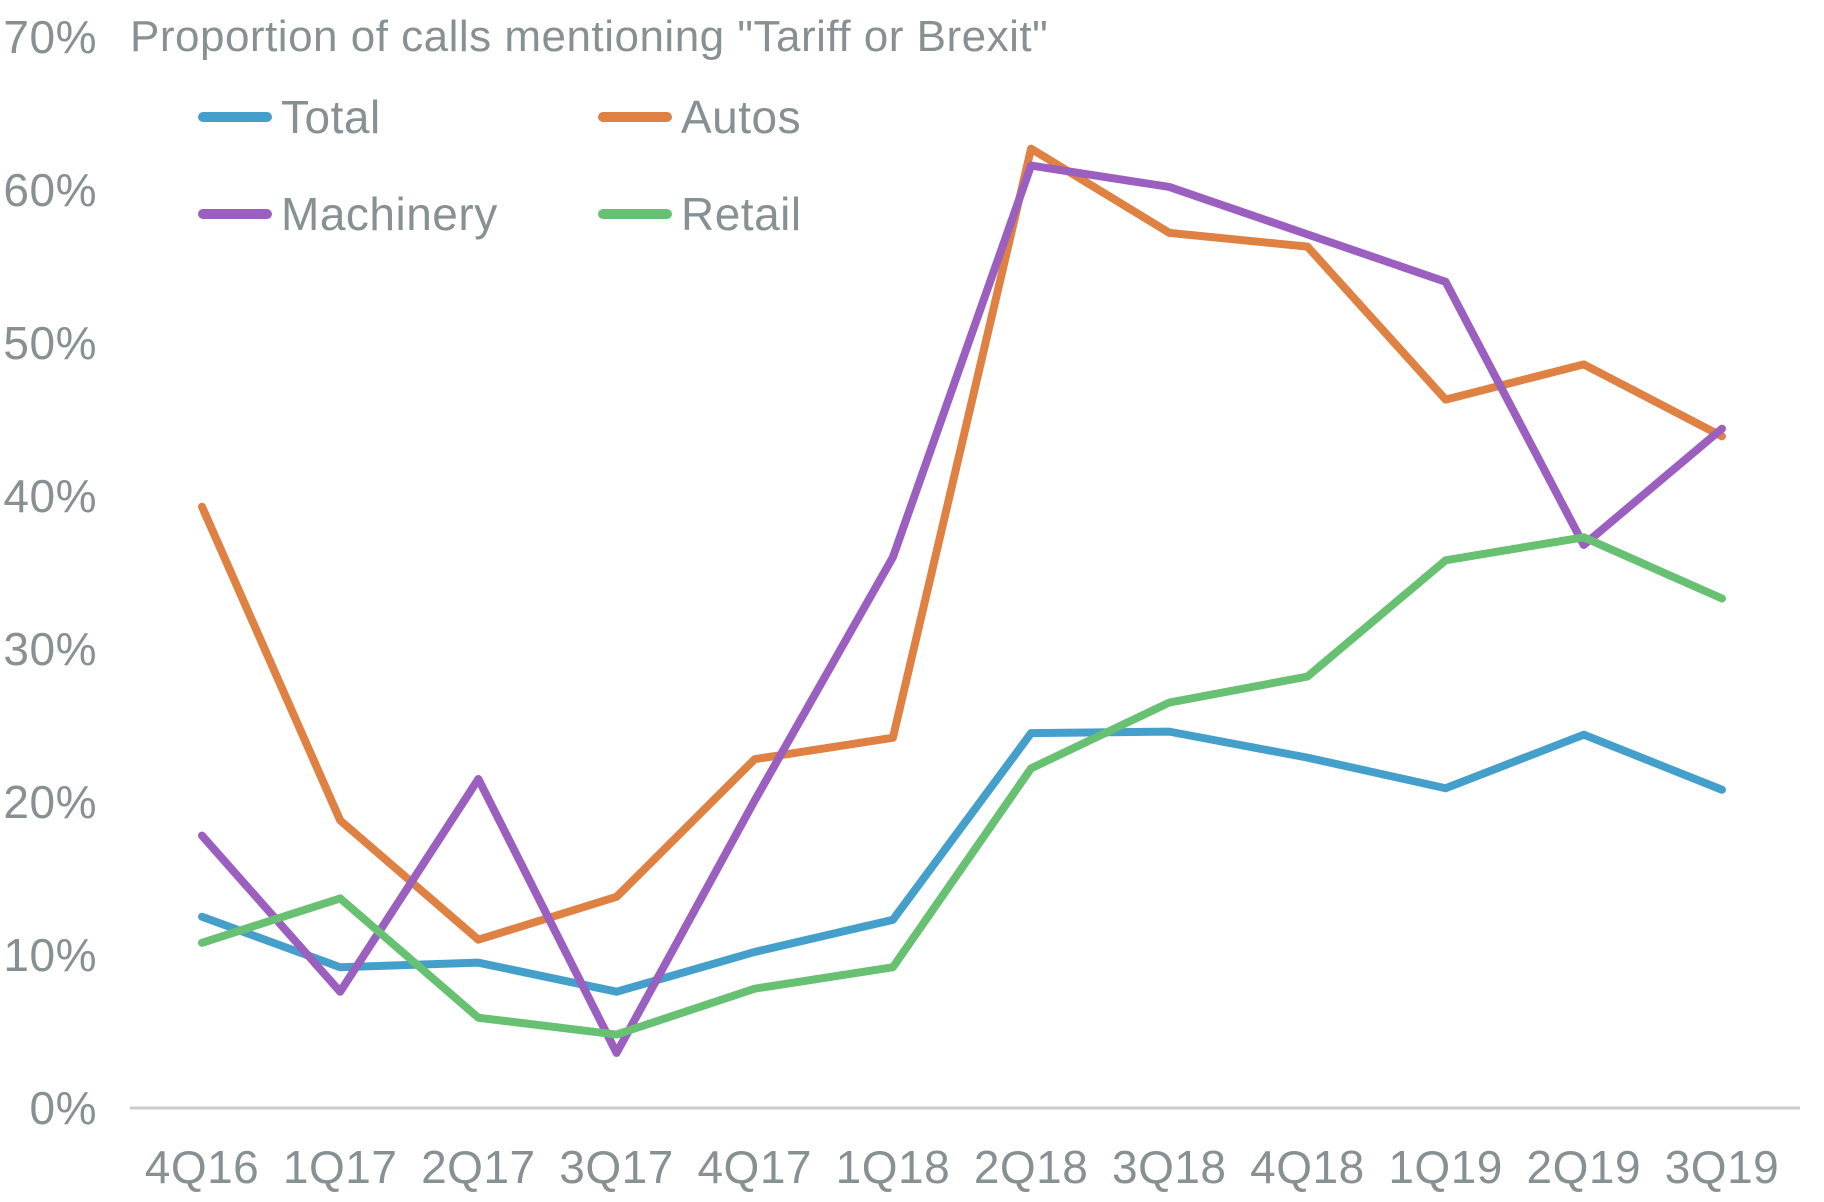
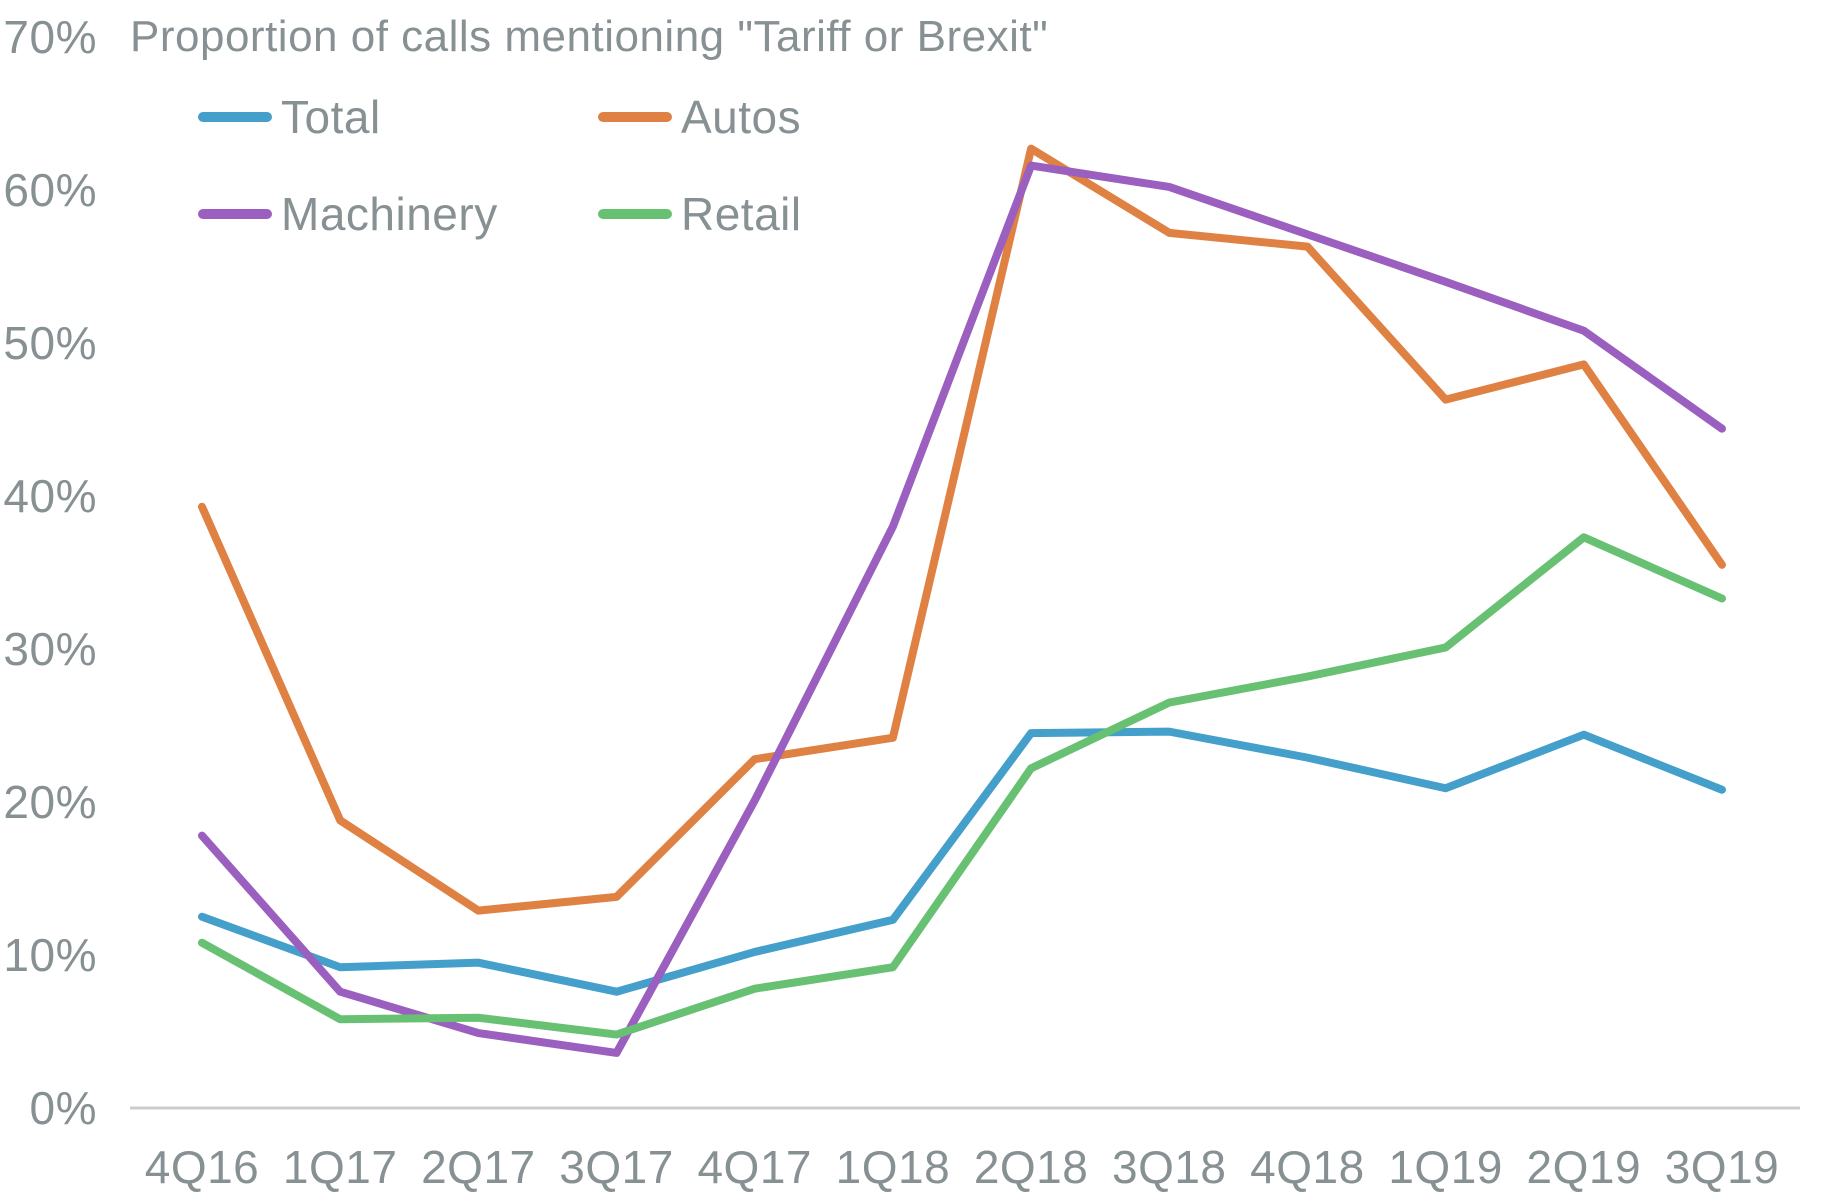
Retail/1Q17: 13.7% -> 5.8%
Autos/2Q17: 11.0% -> 12.9%
Machinery/2Q17: 21.5% -> 4.9%
Machinery/1Q18: 36.0% -> 38.0%
Retail/1Q19: 35.8% -> 30.1%
Machinery/2Q19: 36.8% -> 50.8%
Autos/3Q19: 43.9% -> 35.5%
